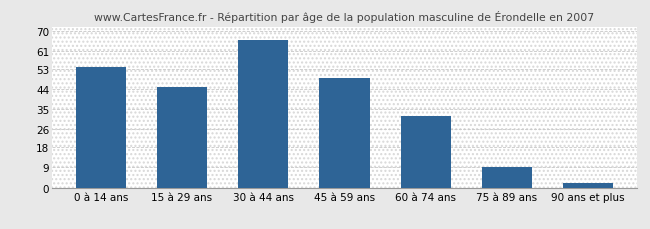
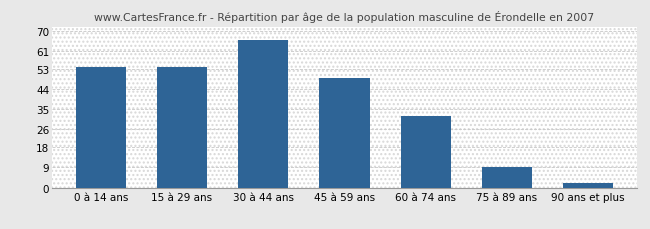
15 à 29 ans: 45 -> 54
